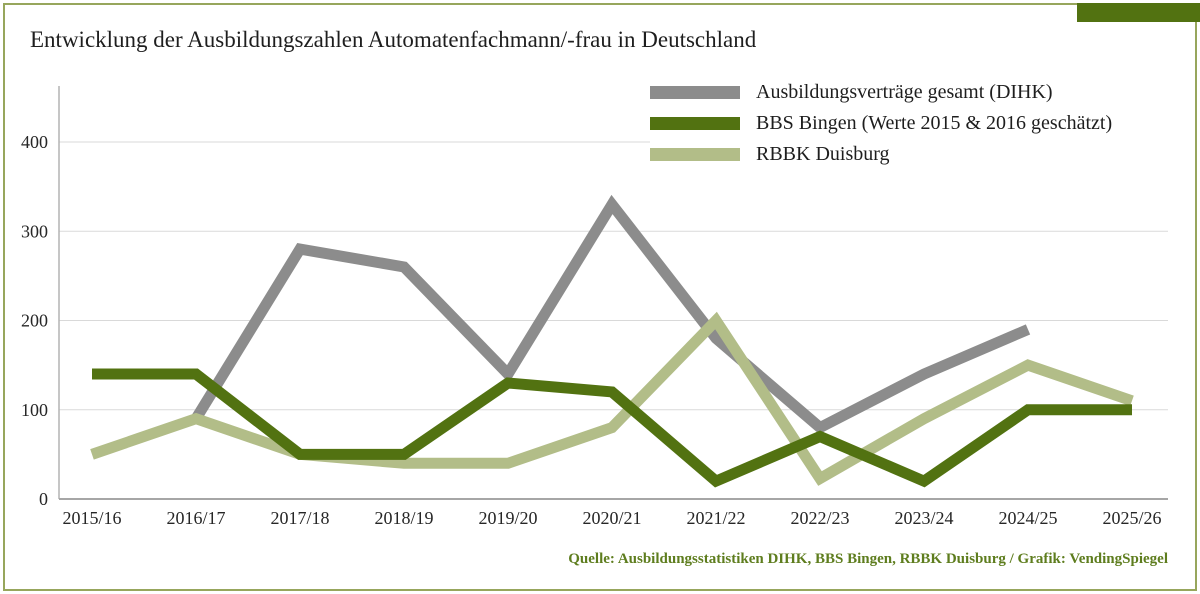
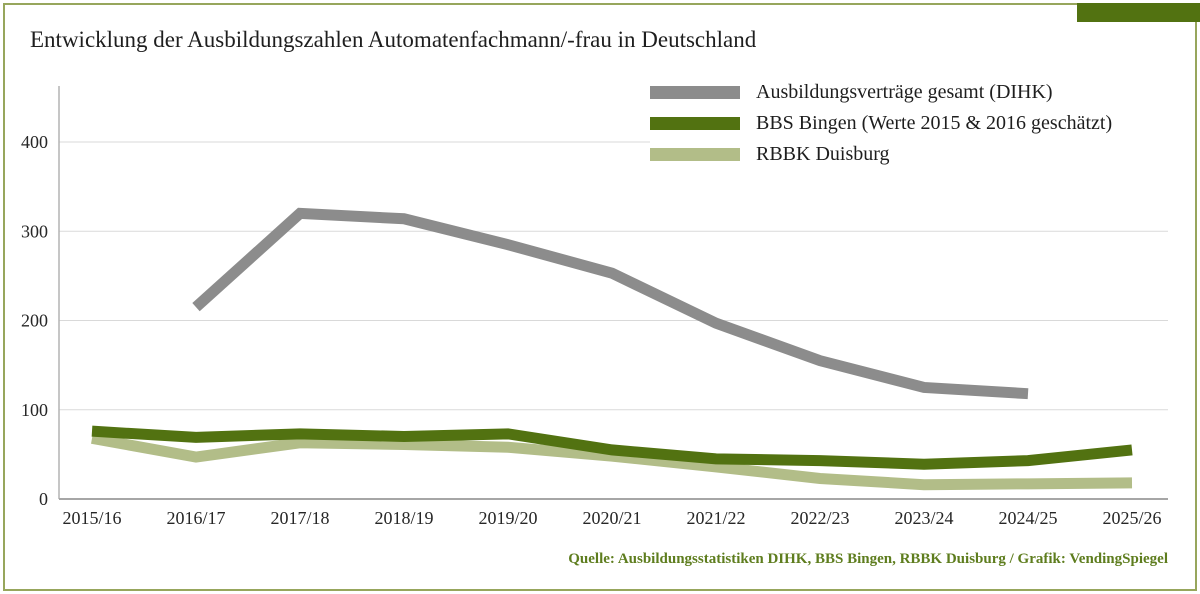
BBS Bingen (Werte 2015 & 2016 geschätzt)/2015/16: 140 -> 80
RBBK Duisburg/2015/16: 50 -> 70
Ausbildungsverträge gesamt (DIHK)/2016/17: 90 -> 220
BBS Bingen (Werte 2015 & 2016 geschätzt)/2016/17: 140 -> 70
RBBK Duisburg/2016/17: 90 -> 50
Ausbildungsverträge gesamt (DIHK)/2017/18: 280 -> 320
BBS Bingen (Werte 2015 & 2016 geschätzt)/2017/18: 50 -> 70
RBBK Duisburg/2017/18: 50 -> 60
Ausbildungsverträge gesamt (DIHK)/2018/19: 260 -> 310
BBS Bingen (Werte 2015 & 2016 geschätzt)/2018/19: 50 -> 70
RBBK Duisburg/2018/19: 40 -> 60
Ausbildungsverträge gesamt (DIHK)/2019/20: 140 -> 280
BBS Bingen (Werte 2015 & 2016 geschätzt)/2019/20: 130 -> 70
RBBK Duisburg/2019/20: 40 -> 60
Ausbildungsverträge gesamt (DIHK)/2020/21: 330 -> 250
BBS Bingen (Werte 2015 & 2016 geschätzt)/2020/21: 120 -> 60
RBBK Duisburg/2020/21: 80 -> 50
Ausbildungsverträge gesamt (DIHK)/2021/22: 180 -> 200
BBS Bingen (Werte 2015 & 2016 geschätzt)/2021/22: 20 -> 40
RBBK Duisburg/2021/22: 200 -> 40
Ausbildungsverträge gesamt (DIHK)/2022/23: 80 -> 160
BBS Bingen (Werte 2015 & 2016 geschätzt)/2022/23: 70 -> 40
Ausbildungsverträge gesamt (DIHK)/2023/24: 140 -> 120
BBS Bingen (Werte 2015 & 2016 geschätzt)/2023/24: 20 -> 40
RBBK Duisburg/2023/24: 90 -> 20
Ausbildungsverträge gesamt (DIHK)/2024/25: 190 -> 120
BBS Bingen (Werte 2015 & 2016 geschätzt)/2024/25: 100 -> 40
RBBK Duisburg/2024/25: 150 -> 20
BBS Bingen (Werte 2015 & 2016 geschätzt)/2025/26: 100 -> 60
RBBK Duisburg/2025/26: 110 -> 20
